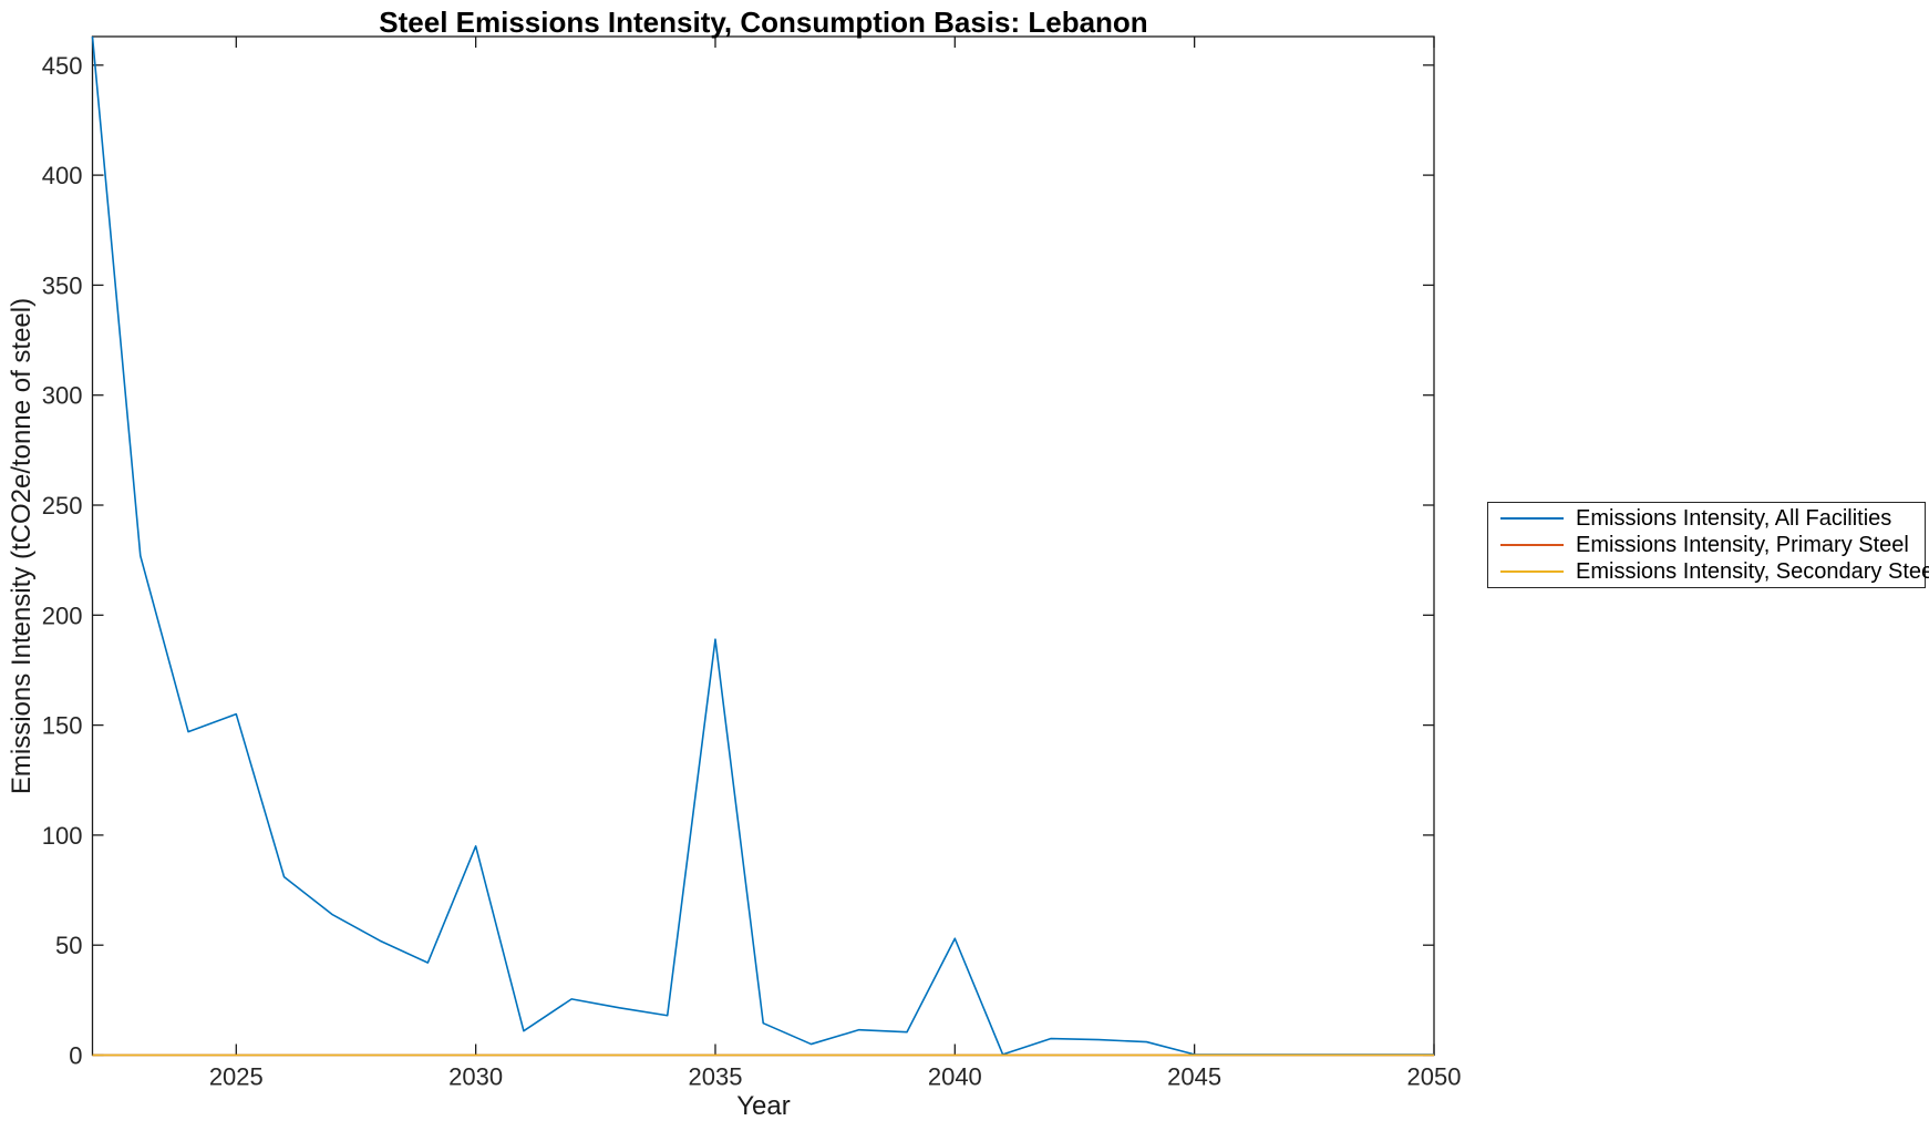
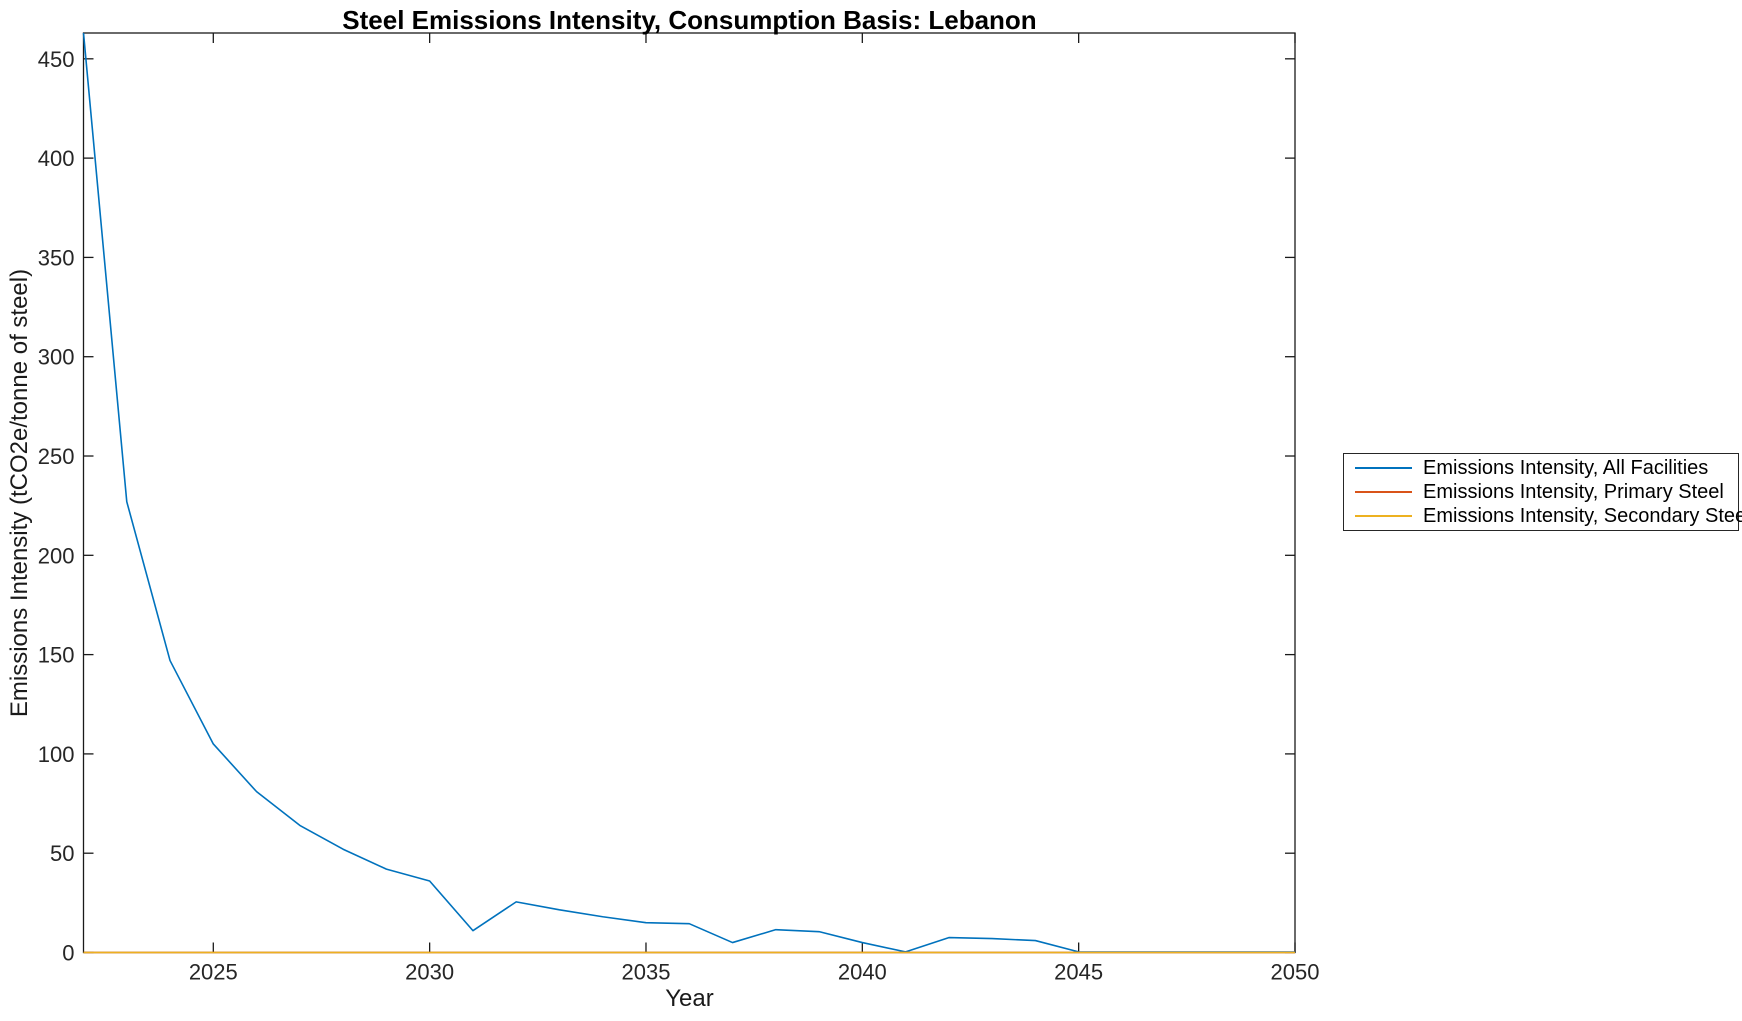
Emissions Intensity, All Facilities/2025: 155 -> 105
Emissions Intensity, All Facilities/2030: 95 -> 36
Emissions Intensity, All Facilities/2035: 189 -> 15
Emissions Intensity, All Facilities/2040: 53 -> 5
